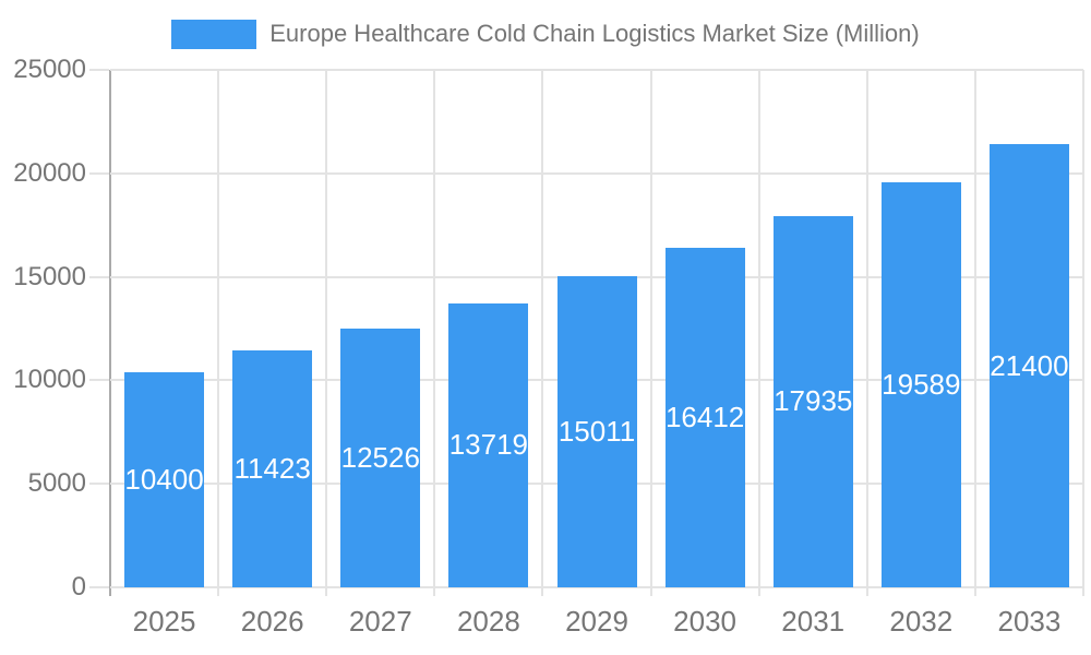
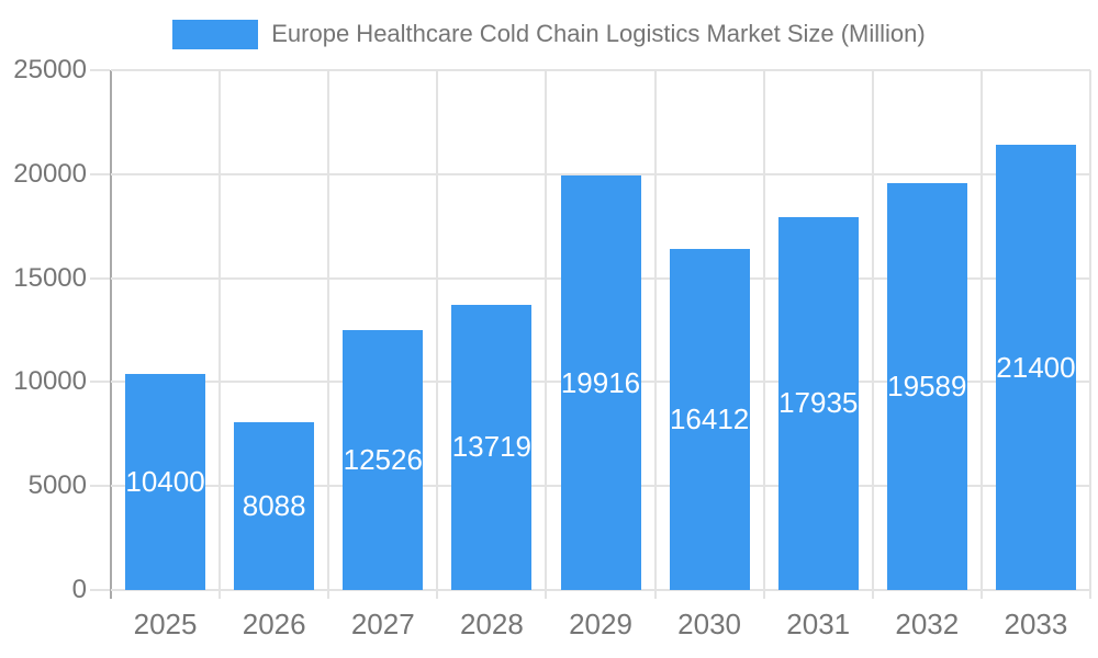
2026: 11423 -> 8088
2029: 15011 -> 19916
